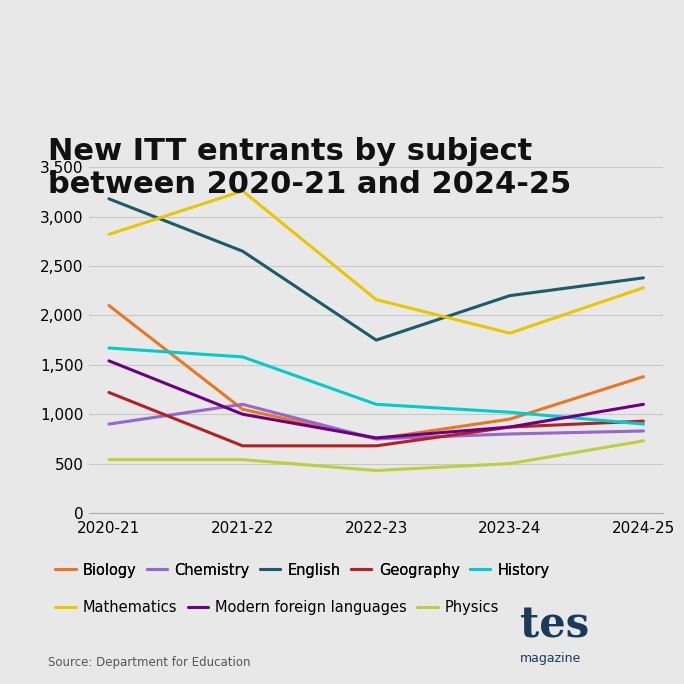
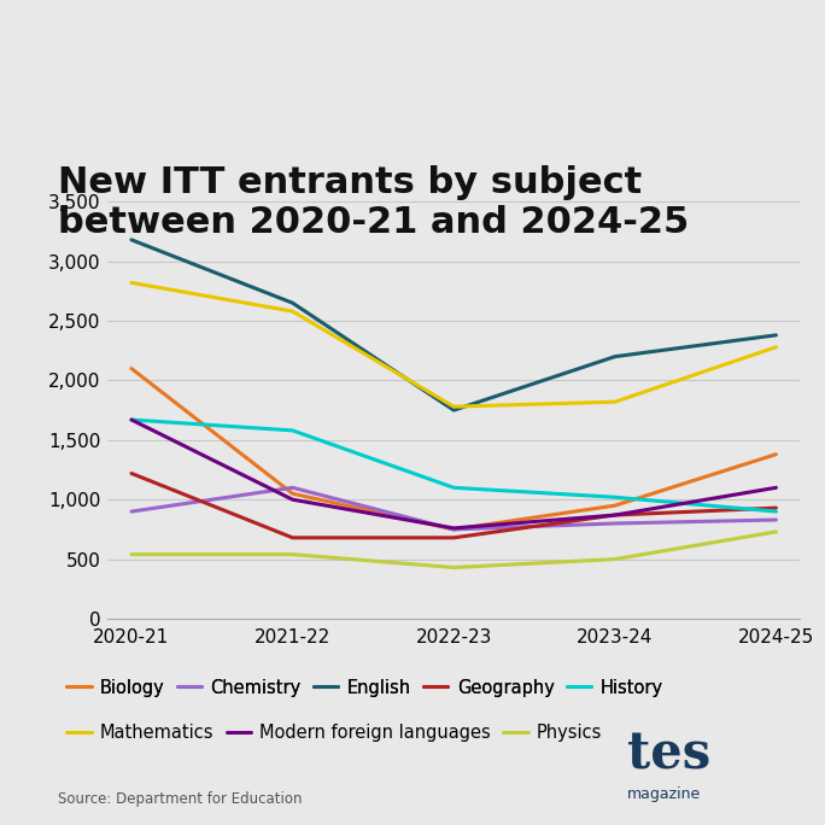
Modern foreign languages/2020-21: 1,540 -> 1,670
Mathematics/2021-22: 3,260 -> 2,580
Mathematics/2022-23: 2,160 -> 1,780
